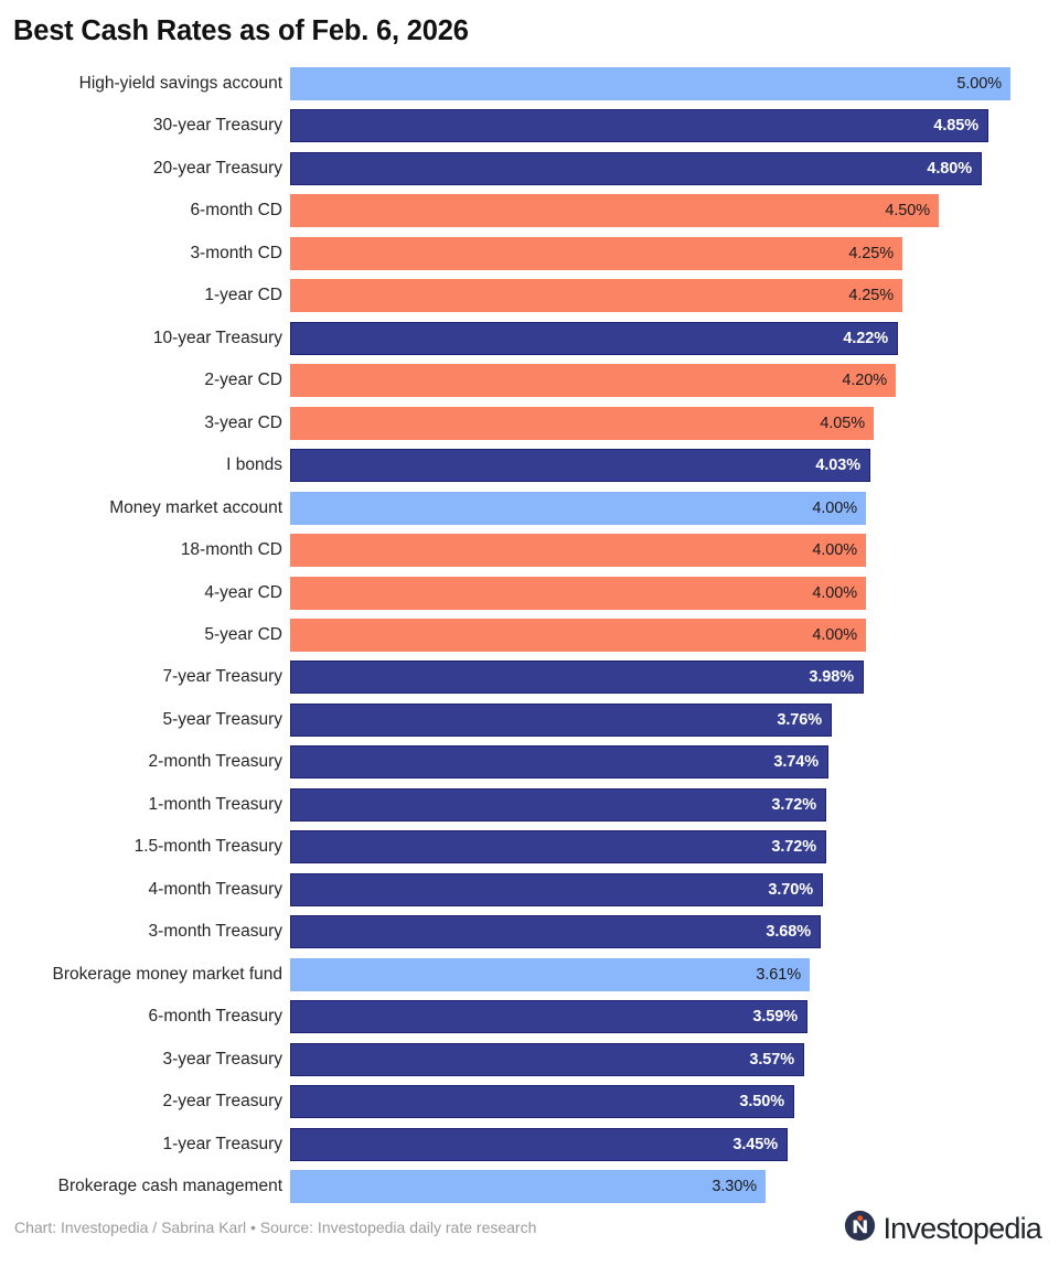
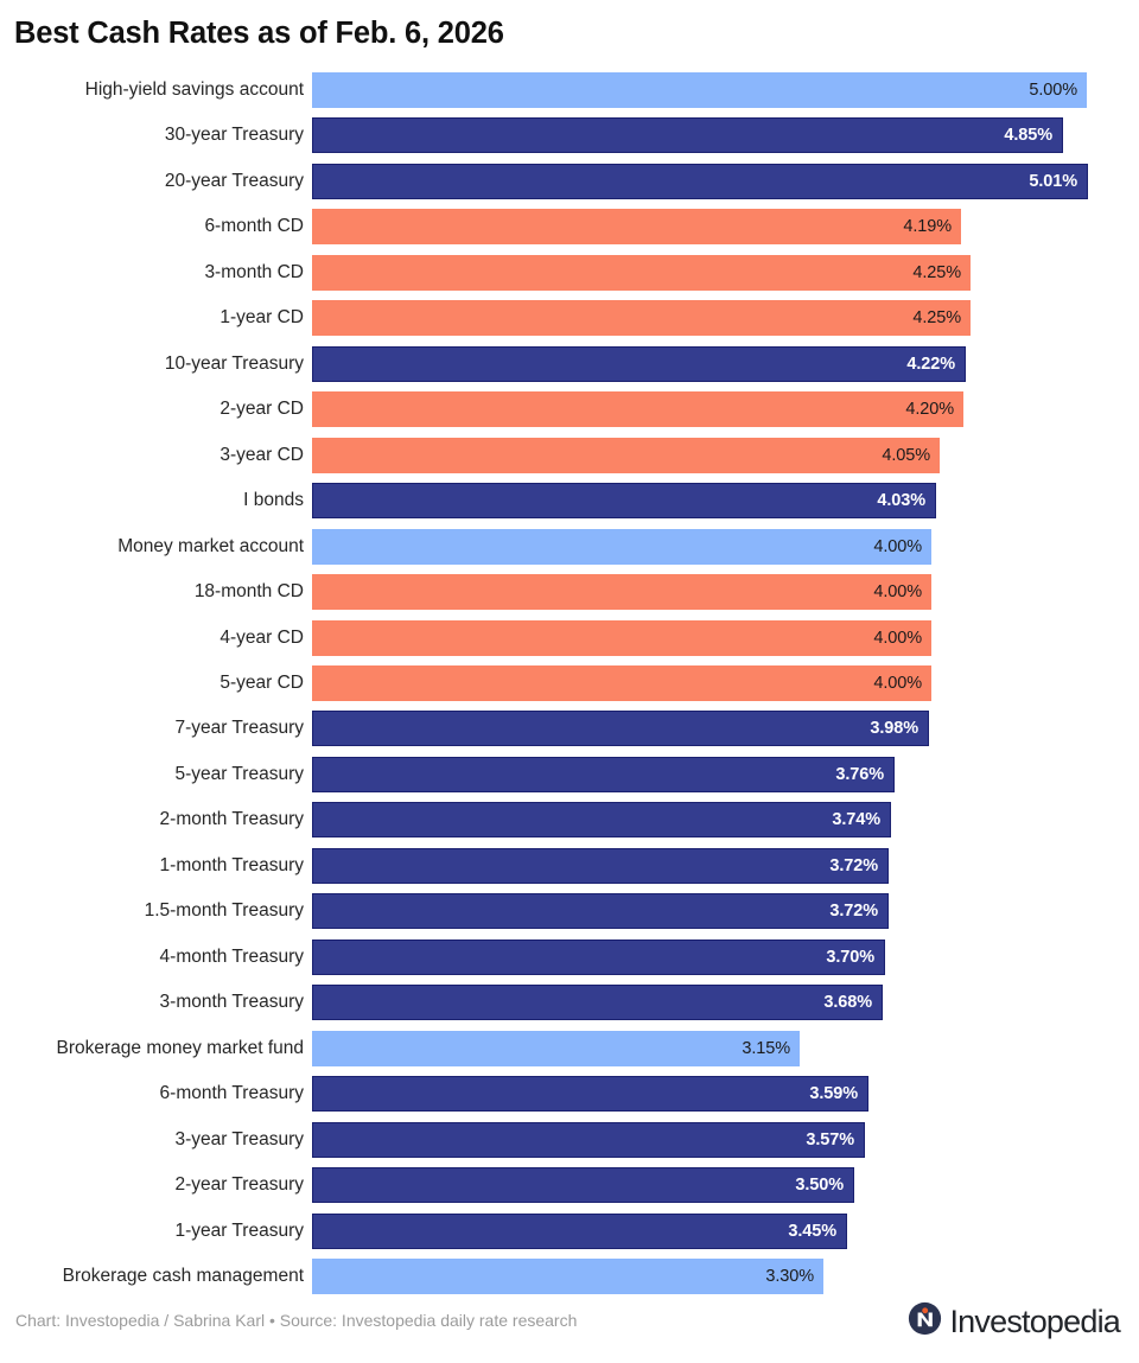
20-year Treasury: 4.80% -> 5.01%
6-month CD: 4.50% -> 4.19%
Brokerage money market fund: 3.61% -> 3.15%
